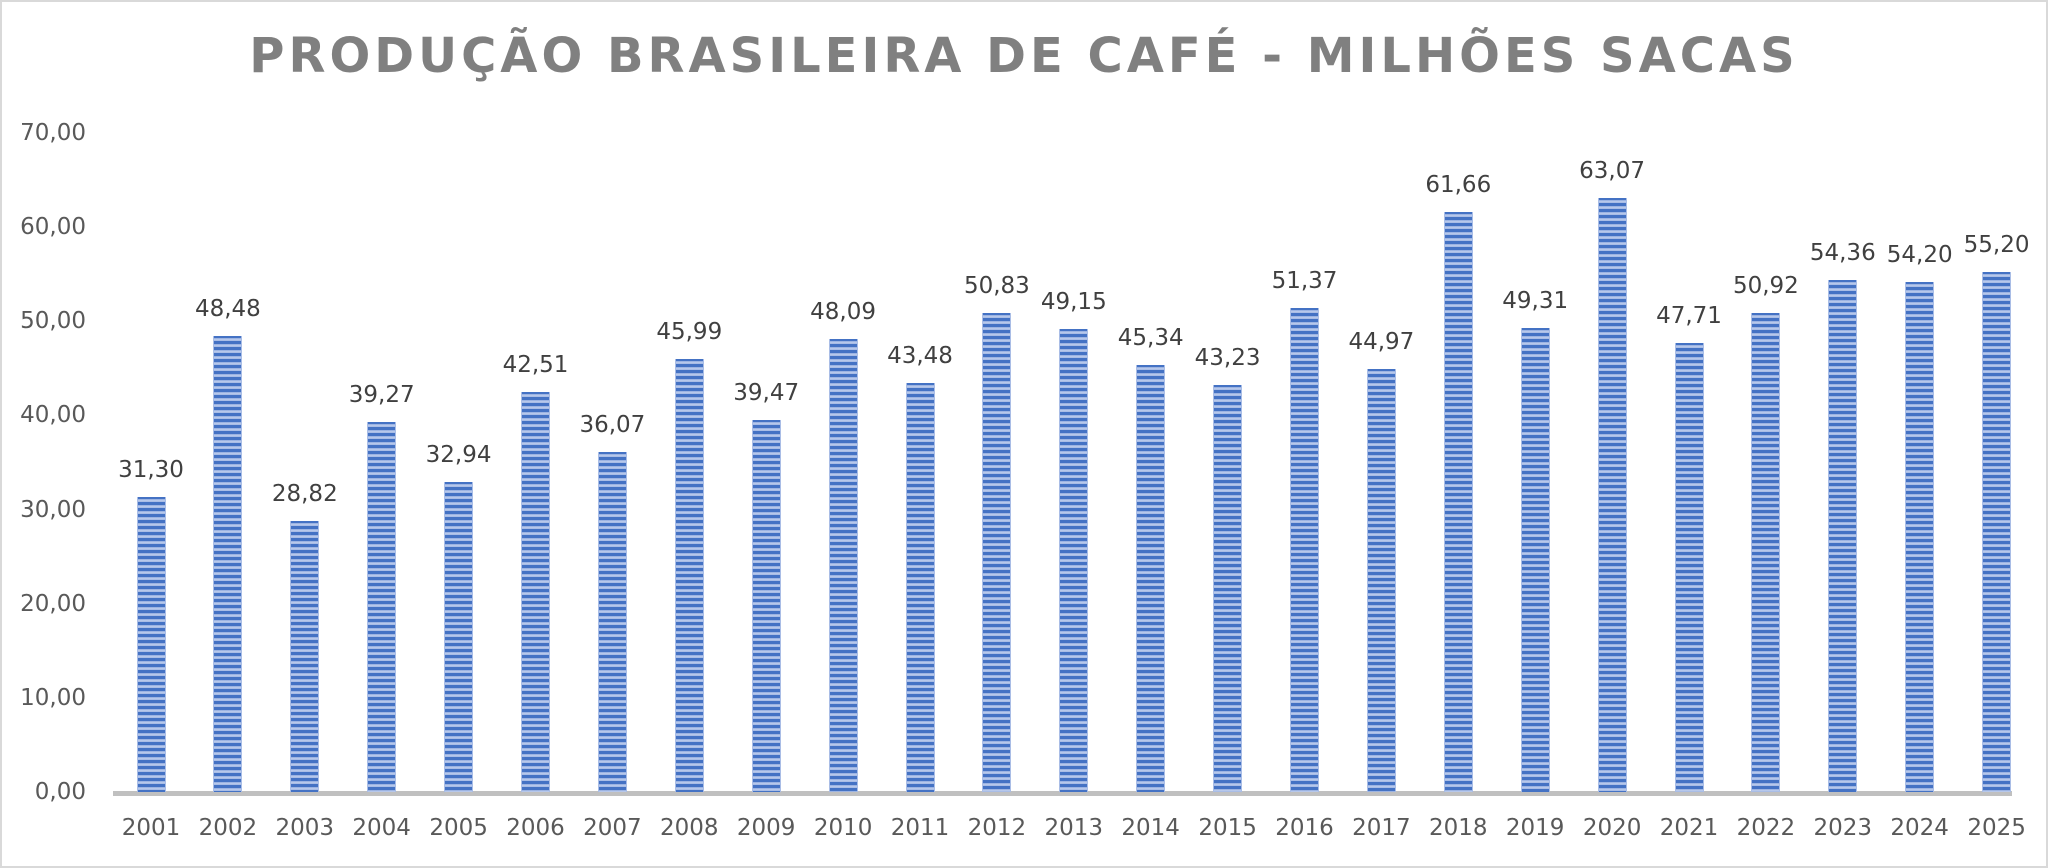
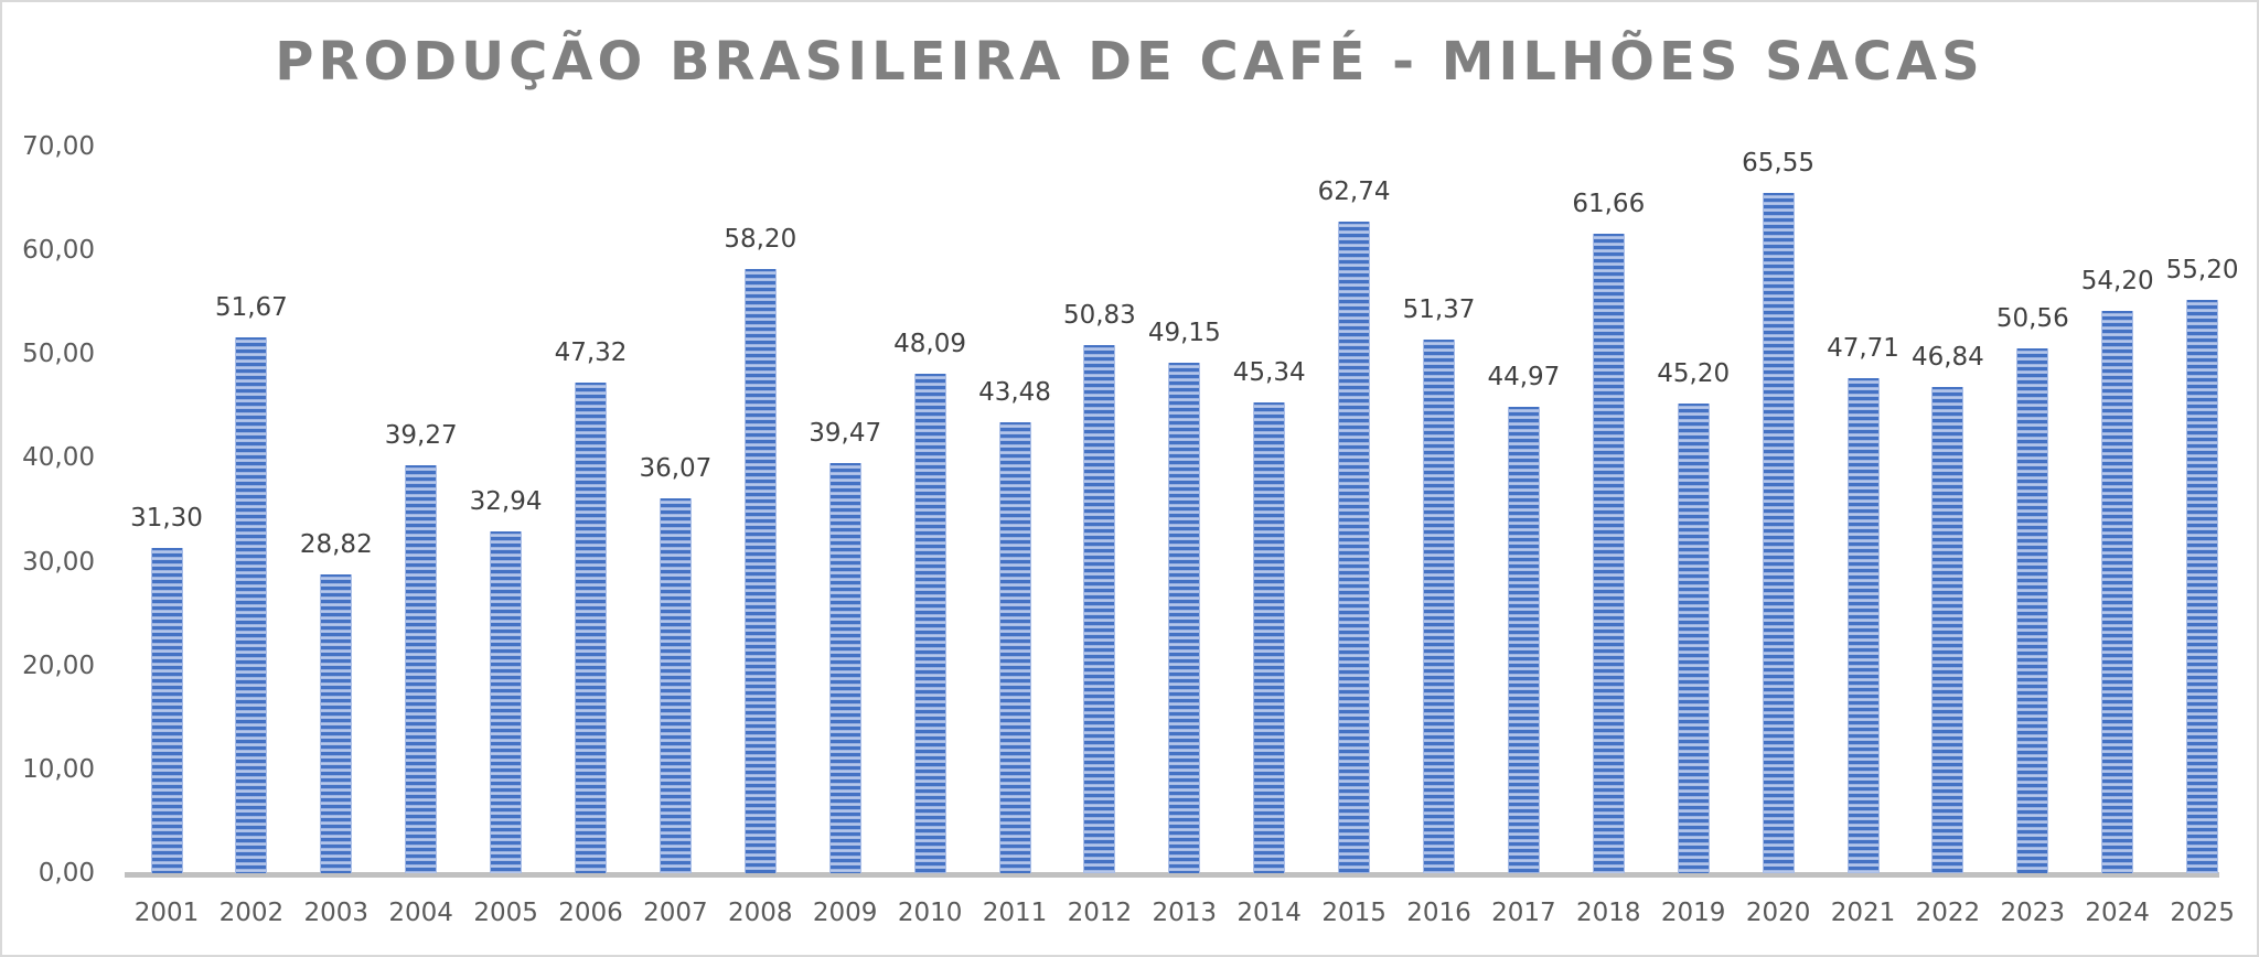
2002: 48,48 -> 51,67
2006: 42,51 -> 47,32
2008: 45,99 -> 58,20
2015: 43,23 -> 62,74
2019: 49,31 -> 45,20
2020: 63,07 -> 65,55
2022: 50,92 -> 46,84
2023: 54,36 -> 50,56
